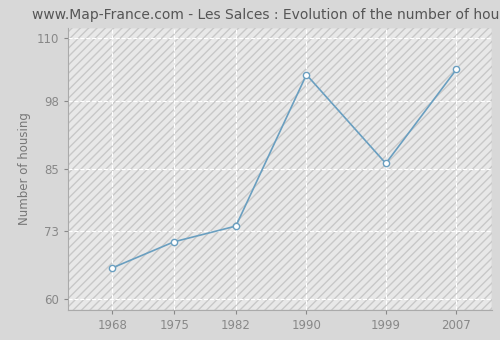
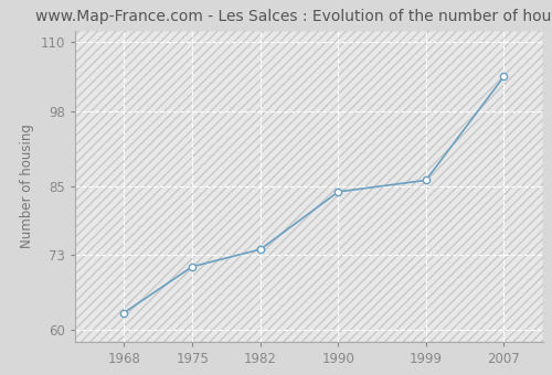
1968: 66 -> 63
1990: 103 -> 84
